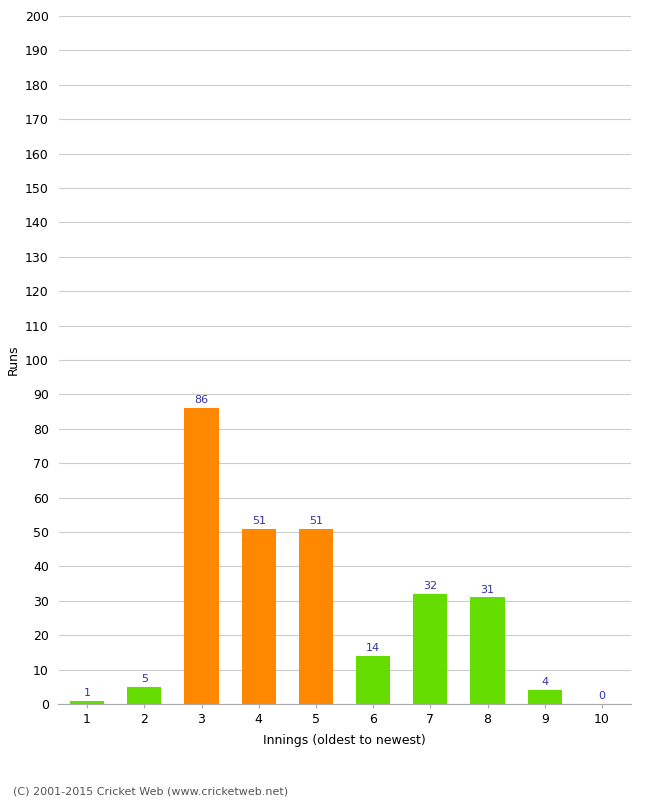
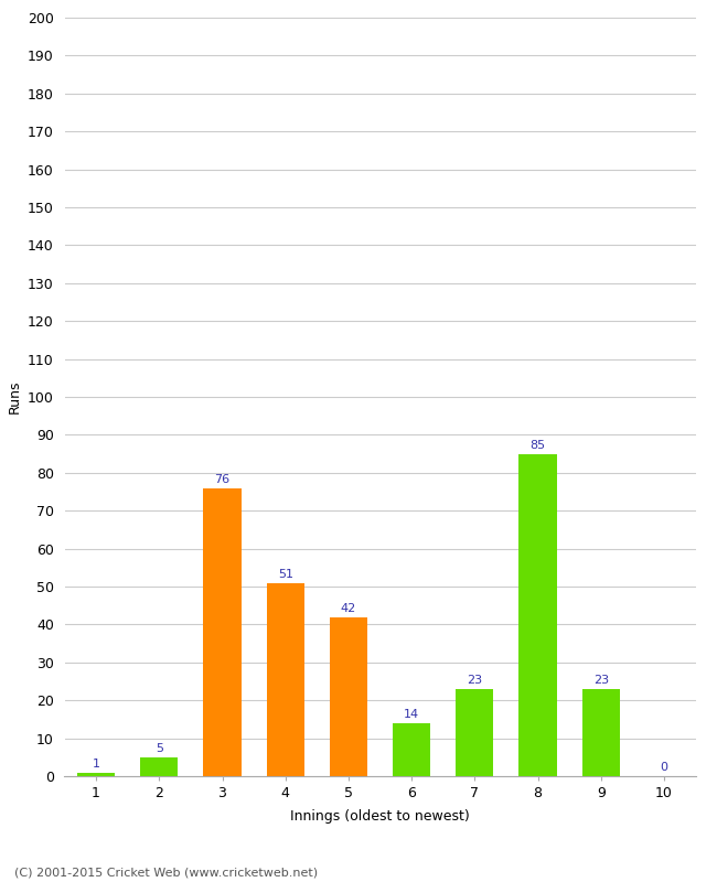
3: 86 -> 76
5: 51 -> 42
7: 32 -> 23
8: 31 -> 85
9: 4 -> 23
